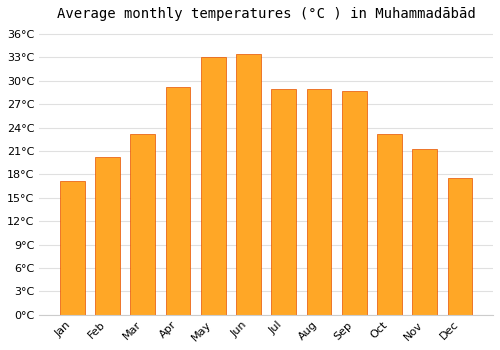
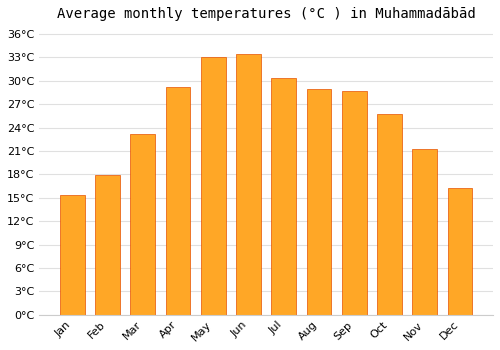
Jan: 17.2°C -> 15.3°C
Feb: 20.2°C -> 17.9°C
Jul: 29.0°C -> 30.4°C
Oct: 23.2°C -> 25.8°C
Dec: 17.6°C -> 16.2°C
